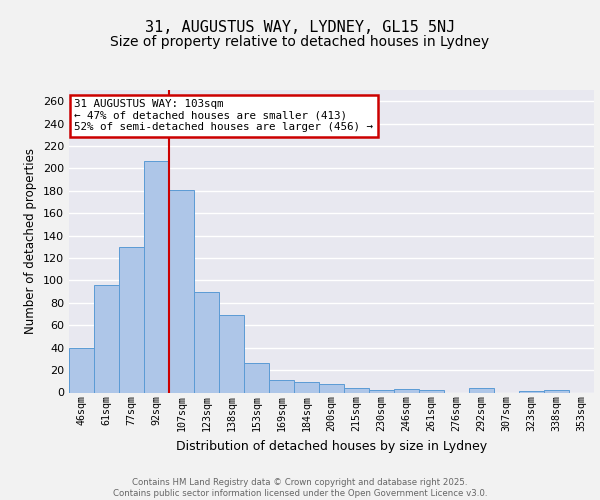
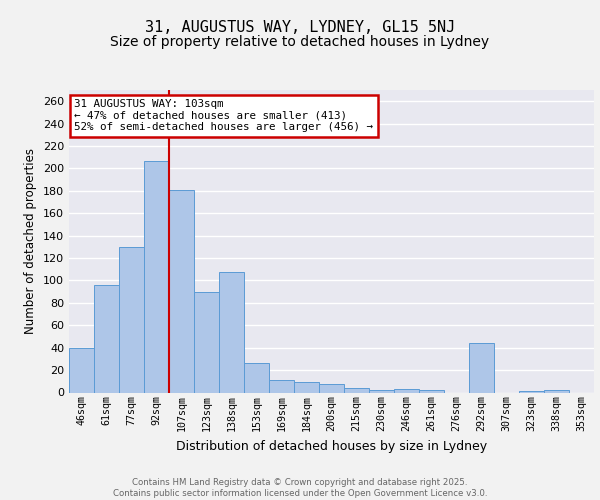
138sqm: 69 -> 108
292sqm: 4 -> 44
